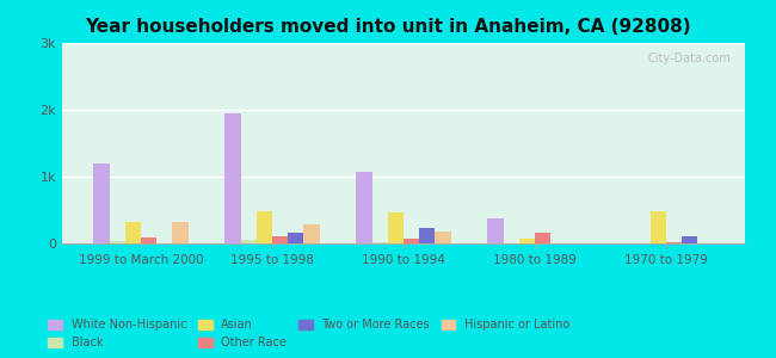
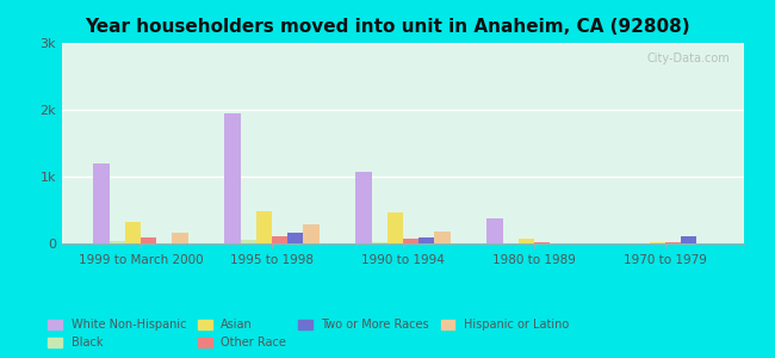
Hispanic or Latino/1999 to March 2000: 0.32k -> 0.16k
Two or More Races/1990 to 1994: 0.24k -> 0.10k
Other Race/1980 to 1989: 0.16k -> 0.02k
Asian/1970 to 1979: 0.48k -> 0.02k
